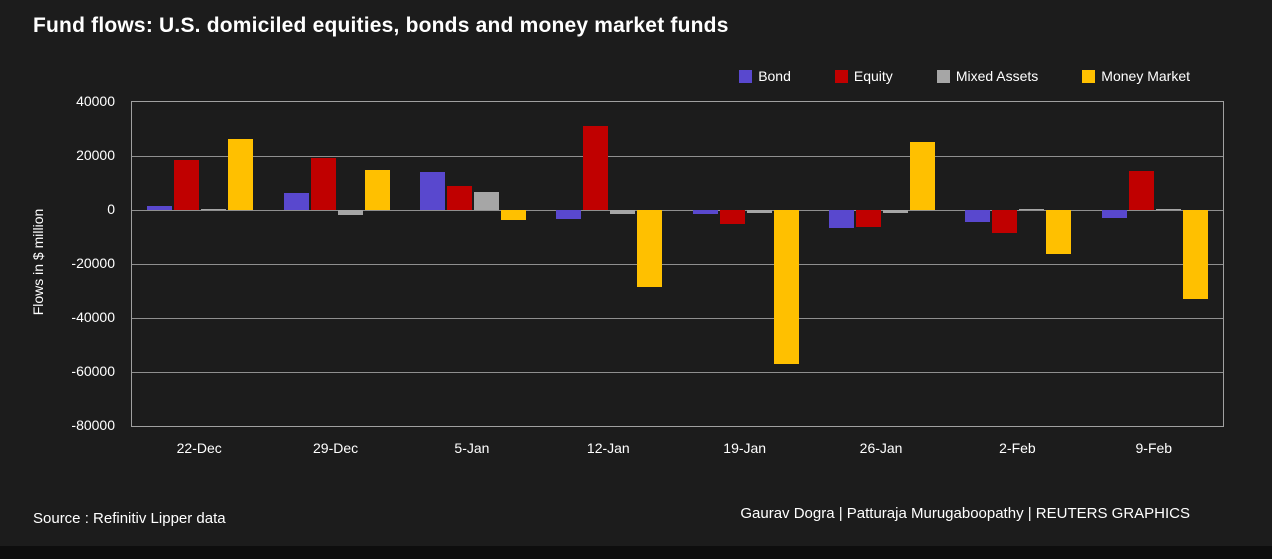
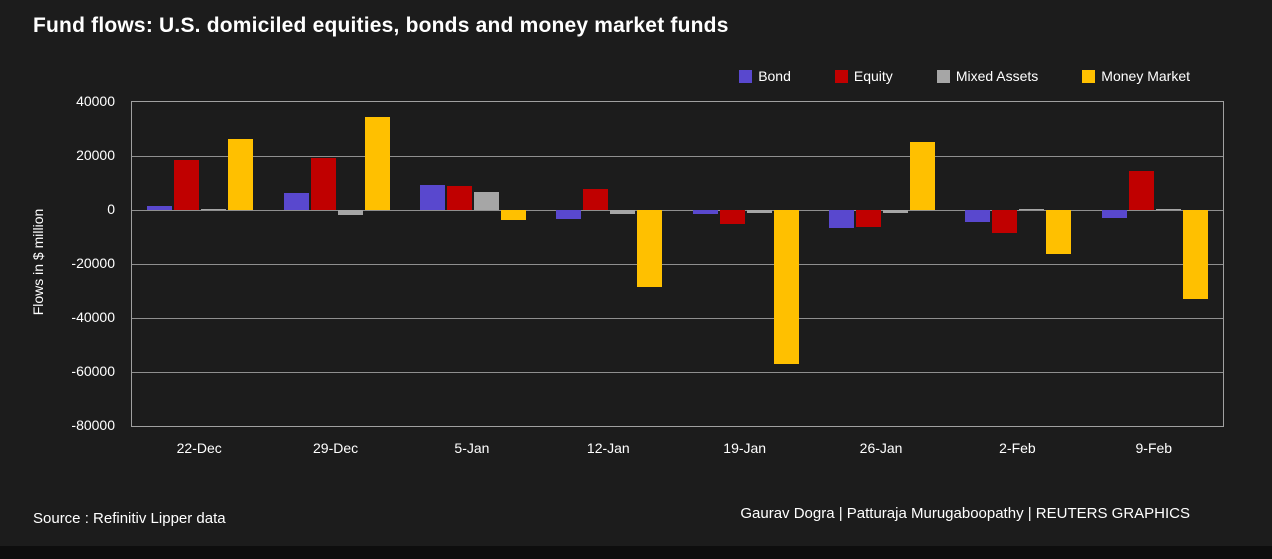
Money Market/29-Dec: 15000 -> 34000
Bond/5-Jan: 14000 -> 9000
Equity/12-Jan: 31000 -> 8000
